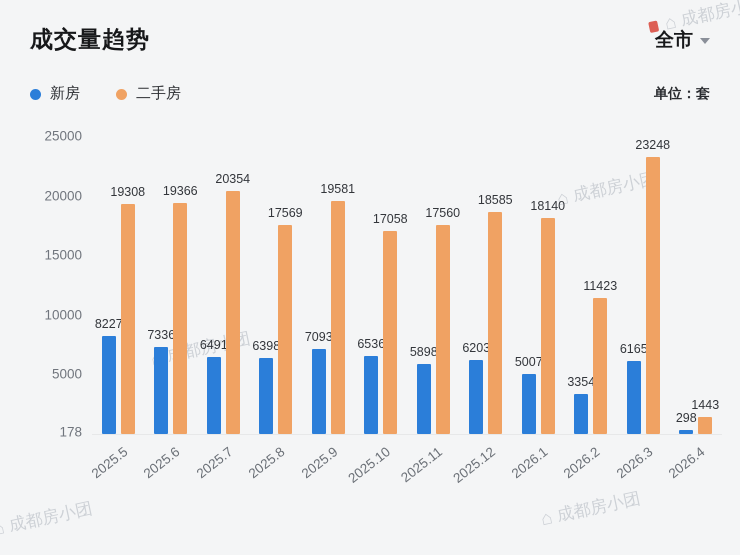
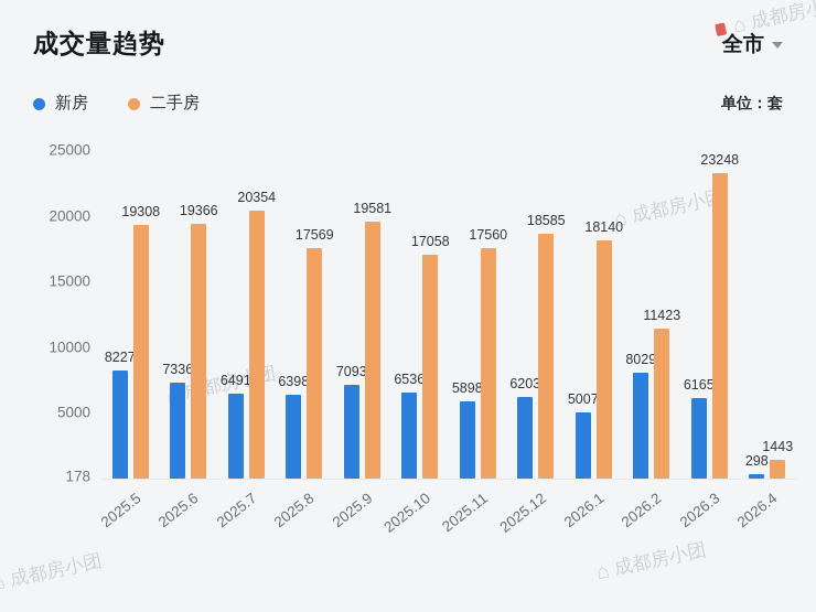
新房/2026.2: 3354 -> 8029
